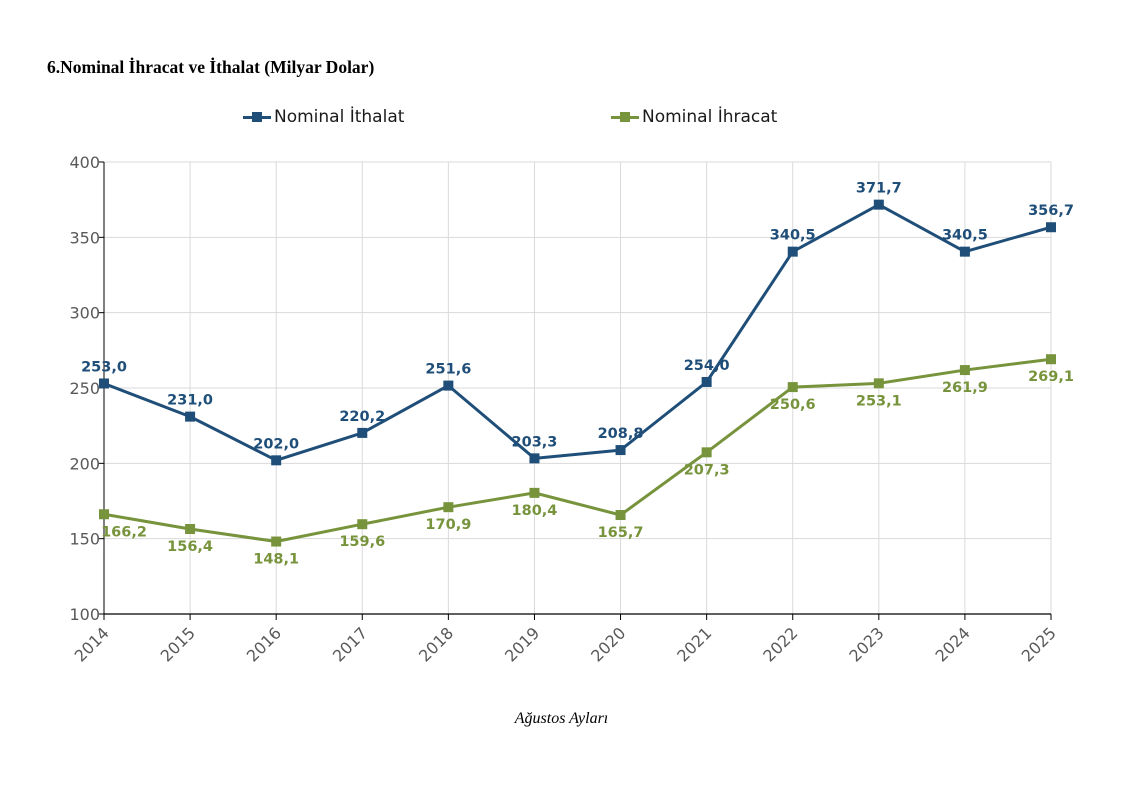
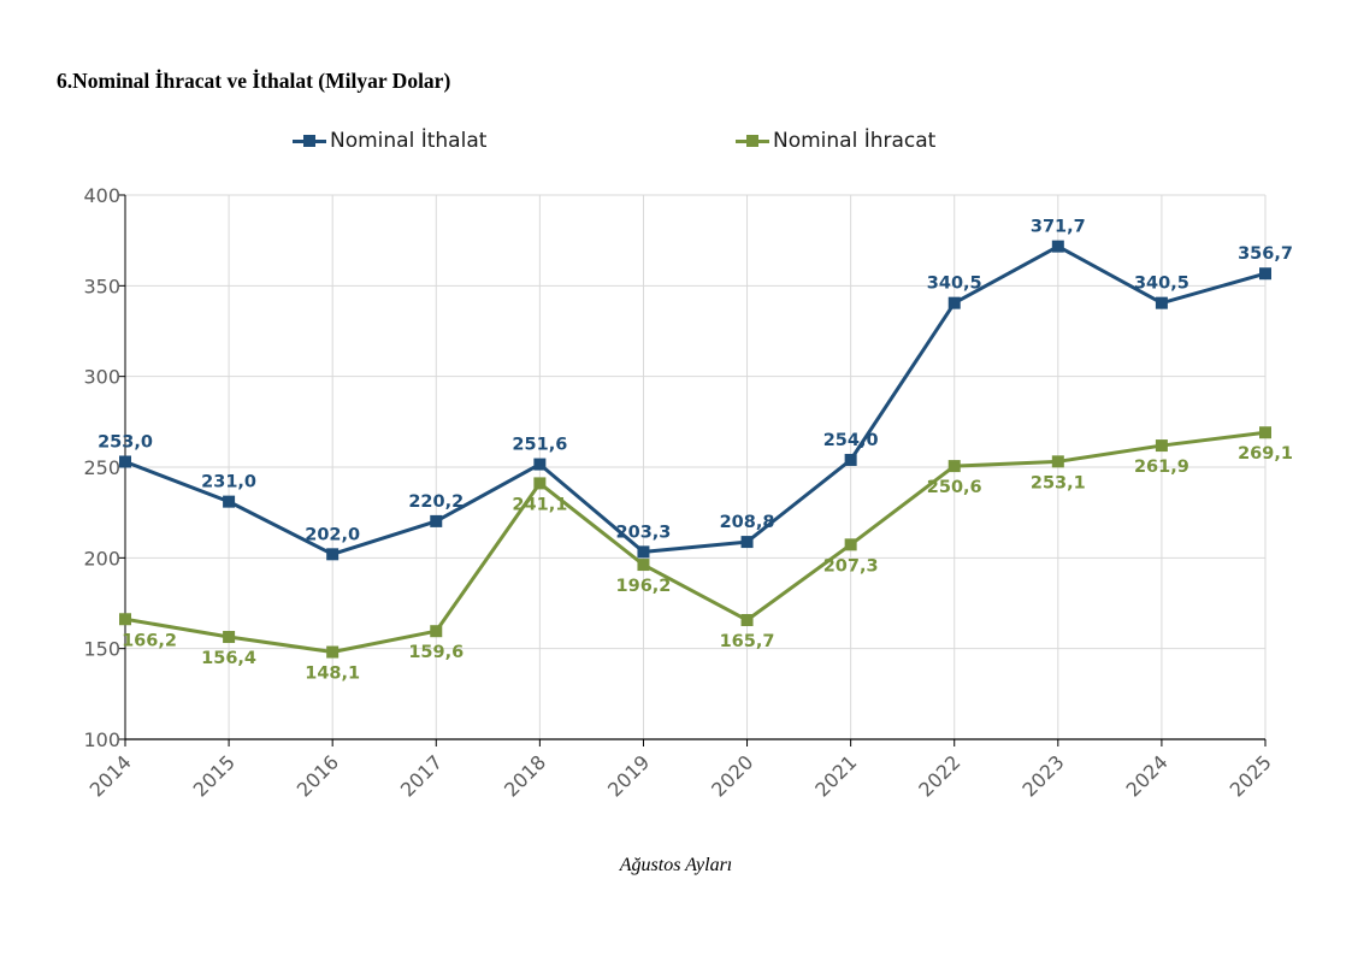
Nominal İhracat/2018: 170,9 -> 241,1
Nominal İhracat/2019: 180,4 -> 196,2
